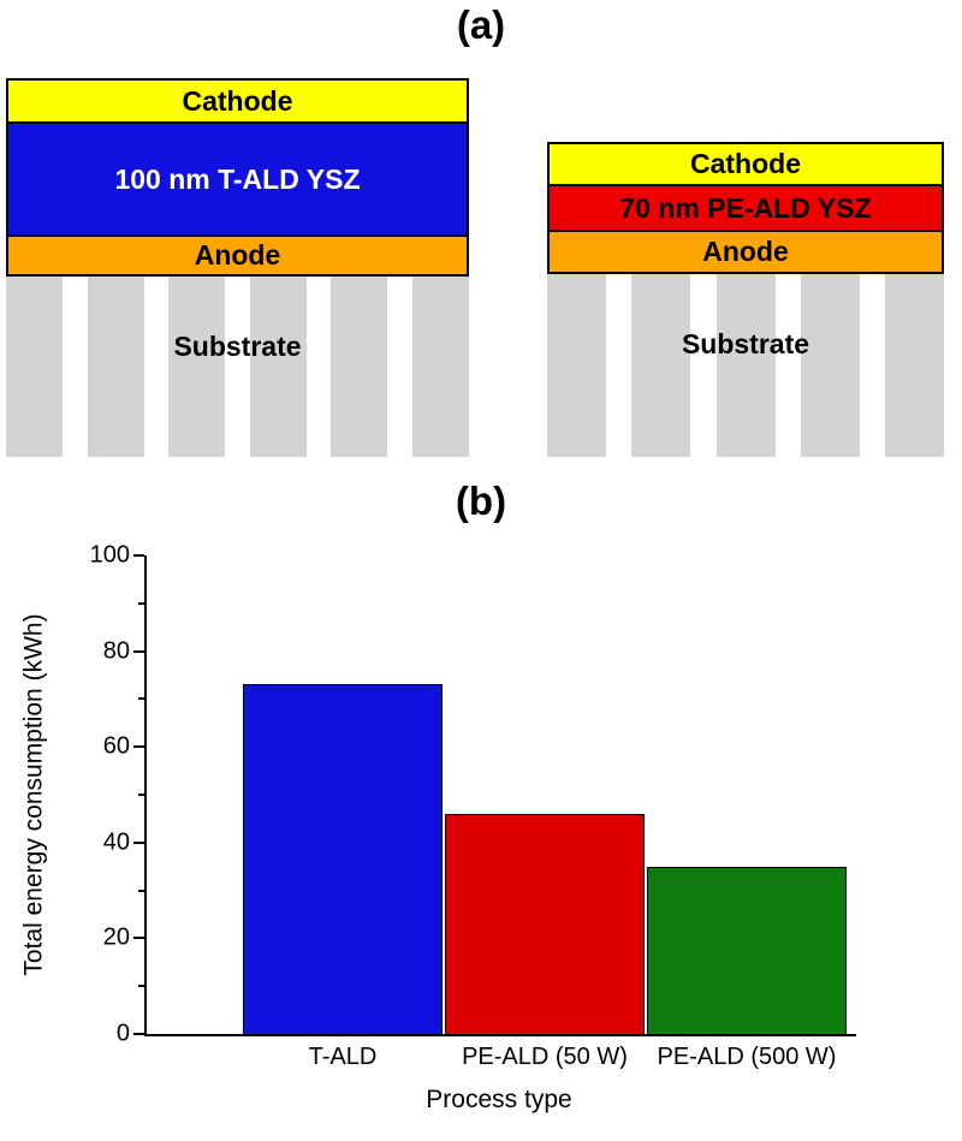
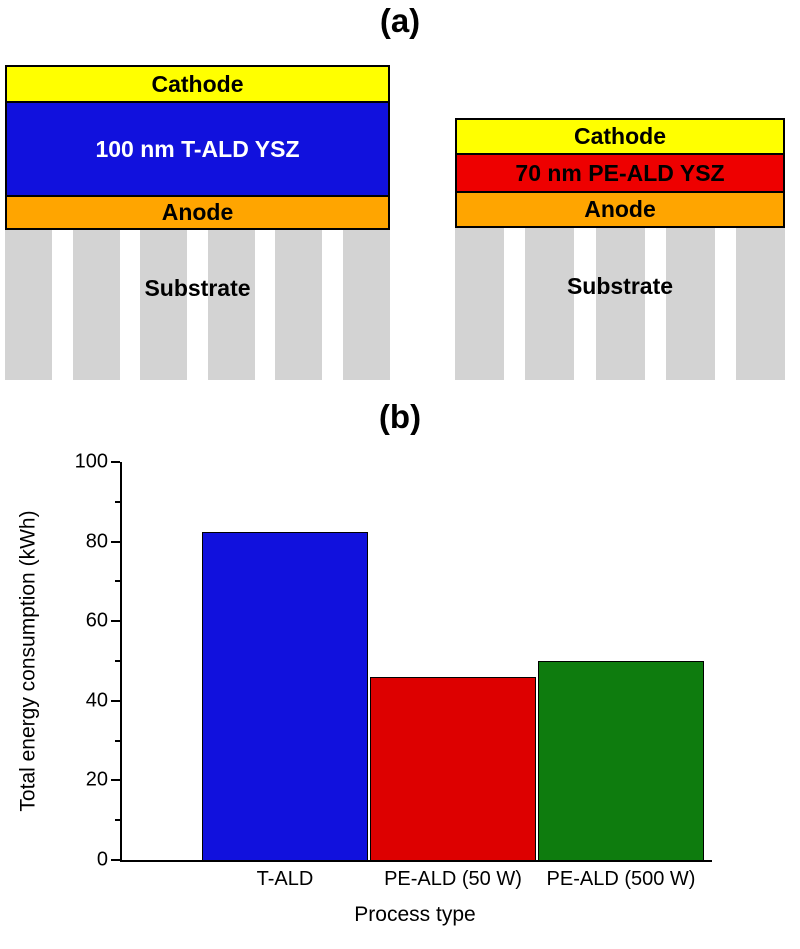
T-ALD: 73 -> 82
PE-ALD (500 W): 35 -> 50
